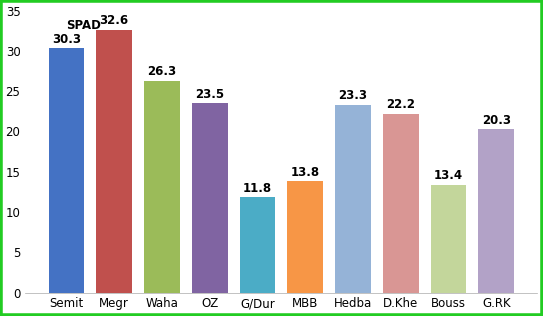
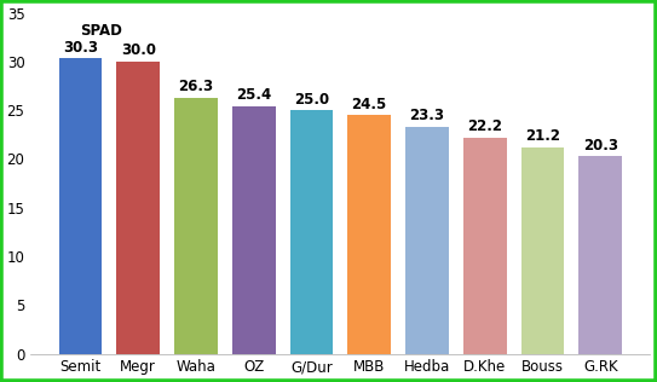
Megr: 32.6 -> 30.0
OZ: 23.5 -> 25.4
G/Dur: 11.8 -> 25.0
MBB: 13.8 -> 24.5
Bouss: 13.4 -> 21.2
